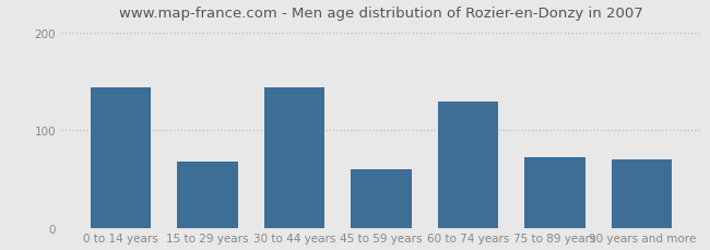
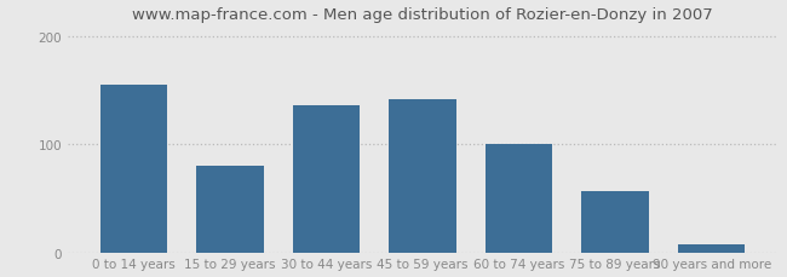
0 to 14 years: 144 -> 155
15 to 29 years: 68 -> 80
30 to 44 years: 144 -> 137
45 to 59 years: 60 -> 142
60 to 74 years: 130 -> 100
75 to 89 years: 72 -> 57
90 years and more: 70 -> 7
